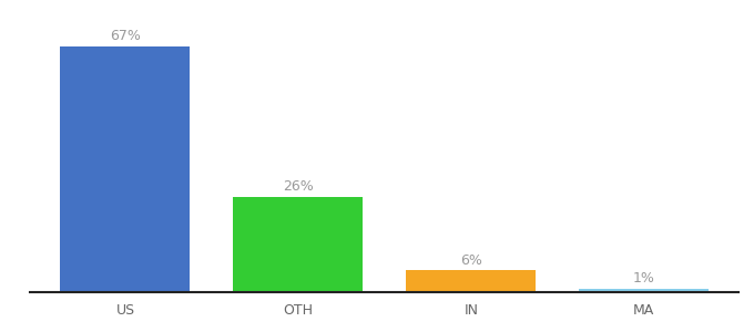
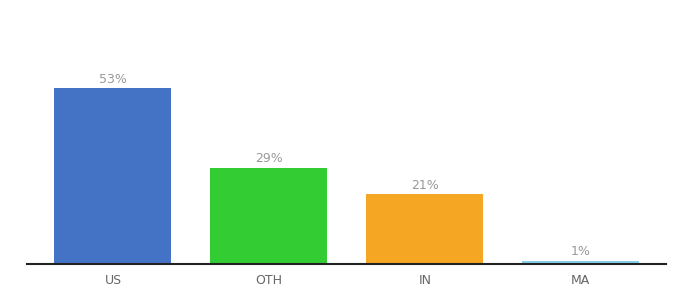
US: 67% -> 53%
OTH: 26% -> 29%
IN: 6% -> 21%
